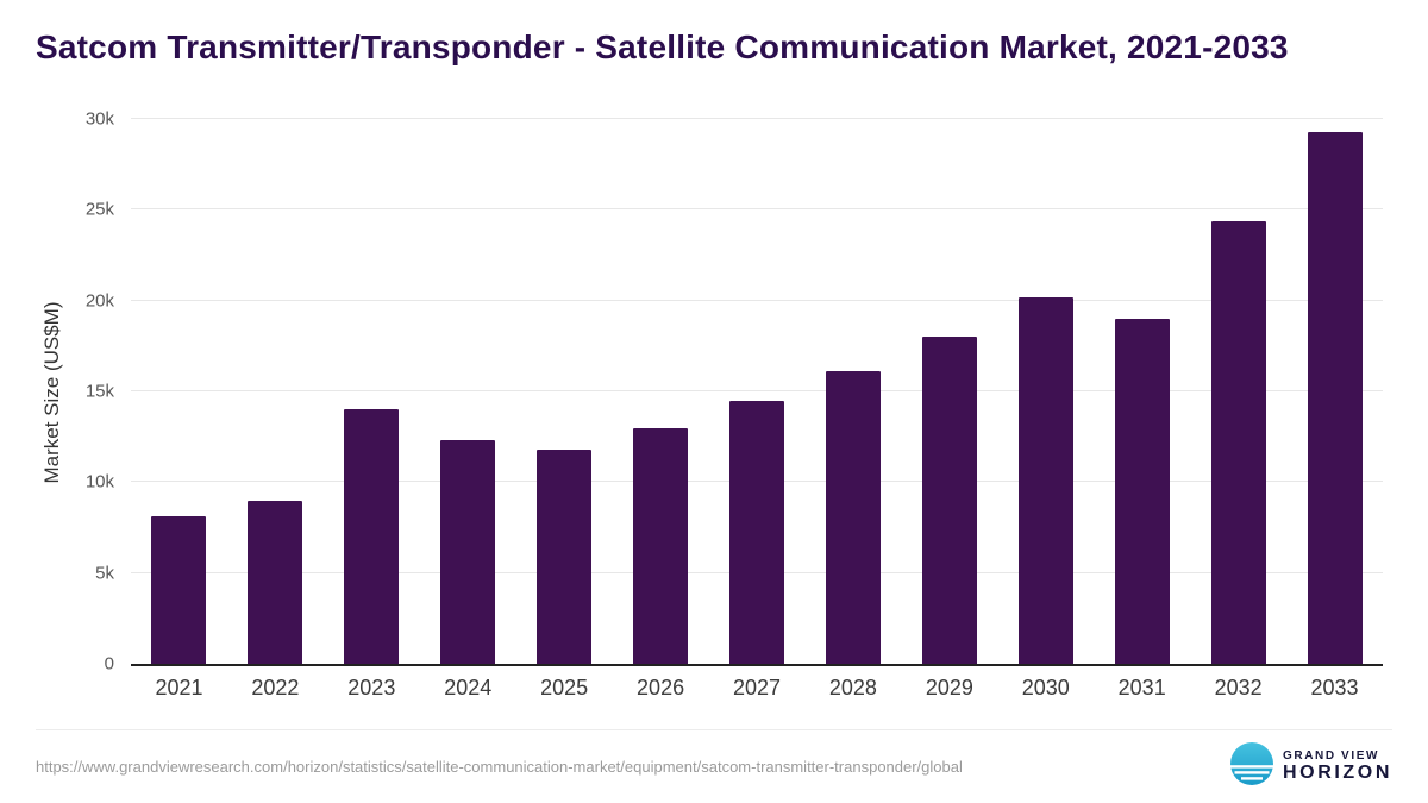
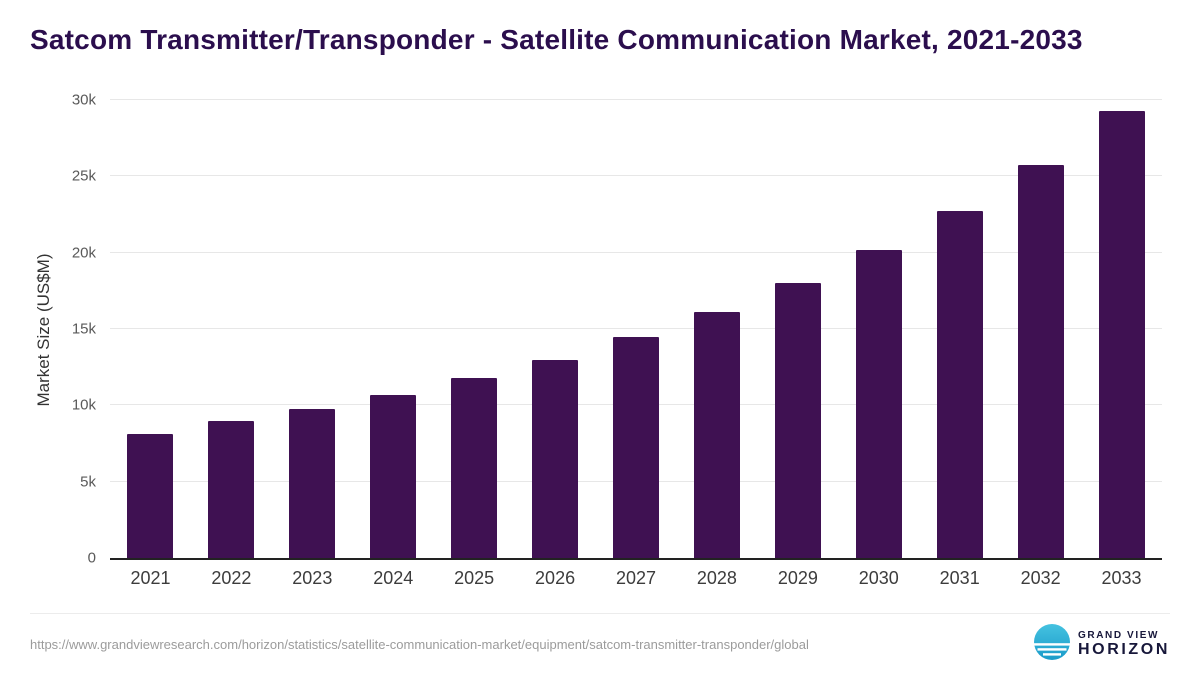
2023: 14.0k -> 9.8k
2024: 12.3k -> 10.6k
2031: 19.0k -> 22.8k
2032: 24.4k -> 25.8k
